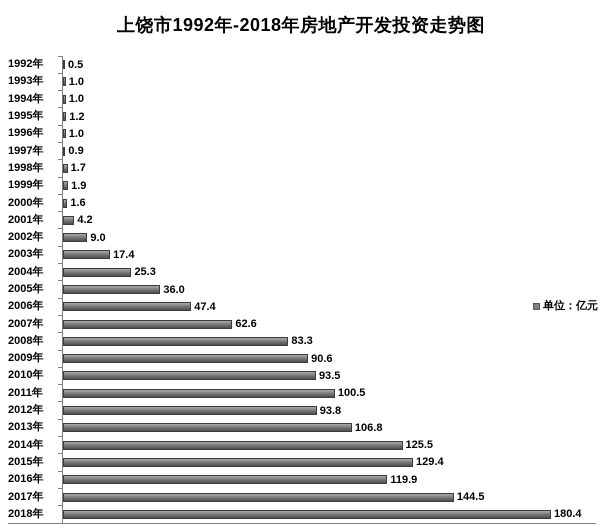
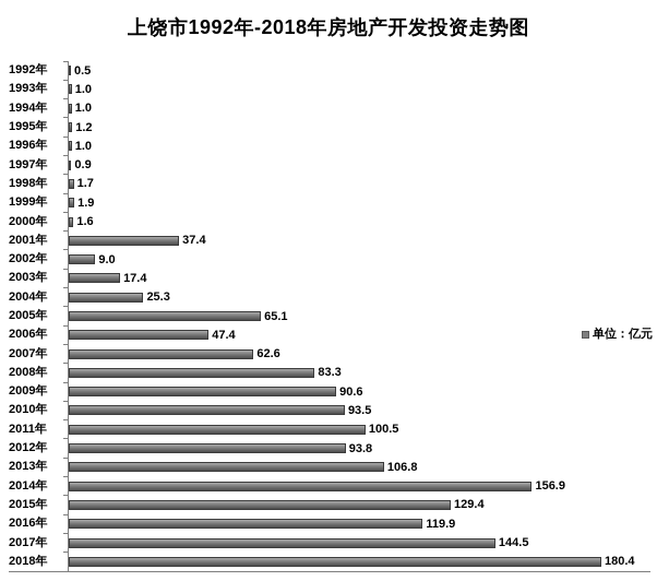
2001年: 4.2 -> 37.4
2005年: 36.0 -> 65.1
2014年: 125.5 -> 156.9
